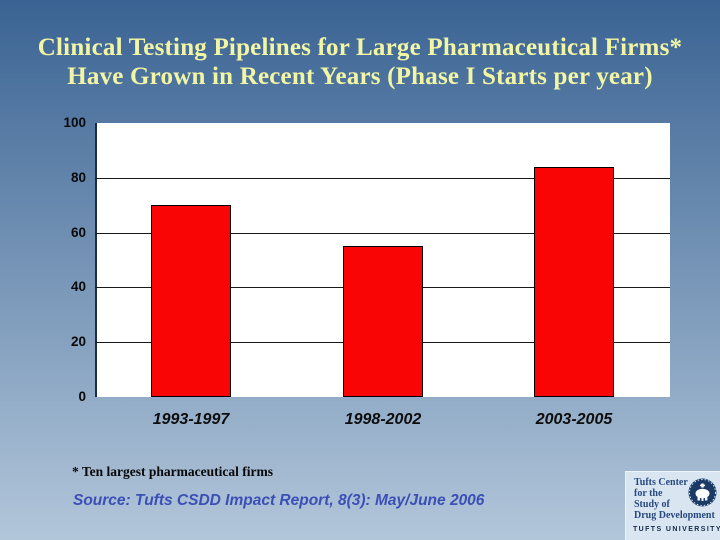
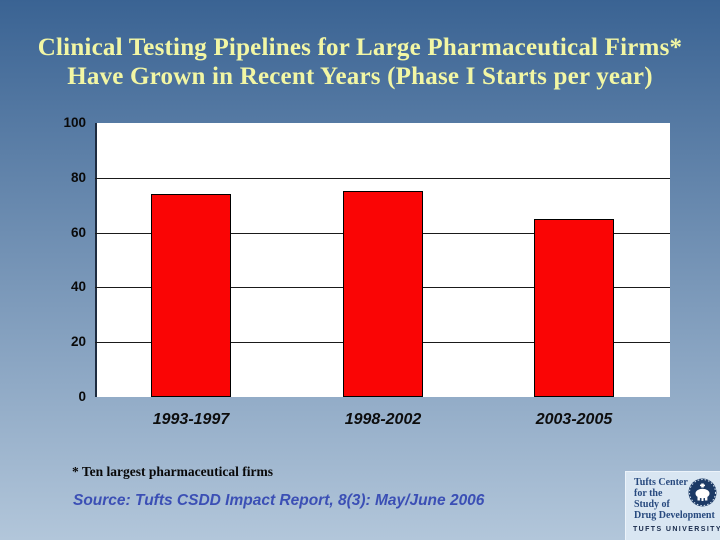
1993-1997: 70 -> 74
1998-2002: 55 -> 75
2003-2005: 84 -> 65
